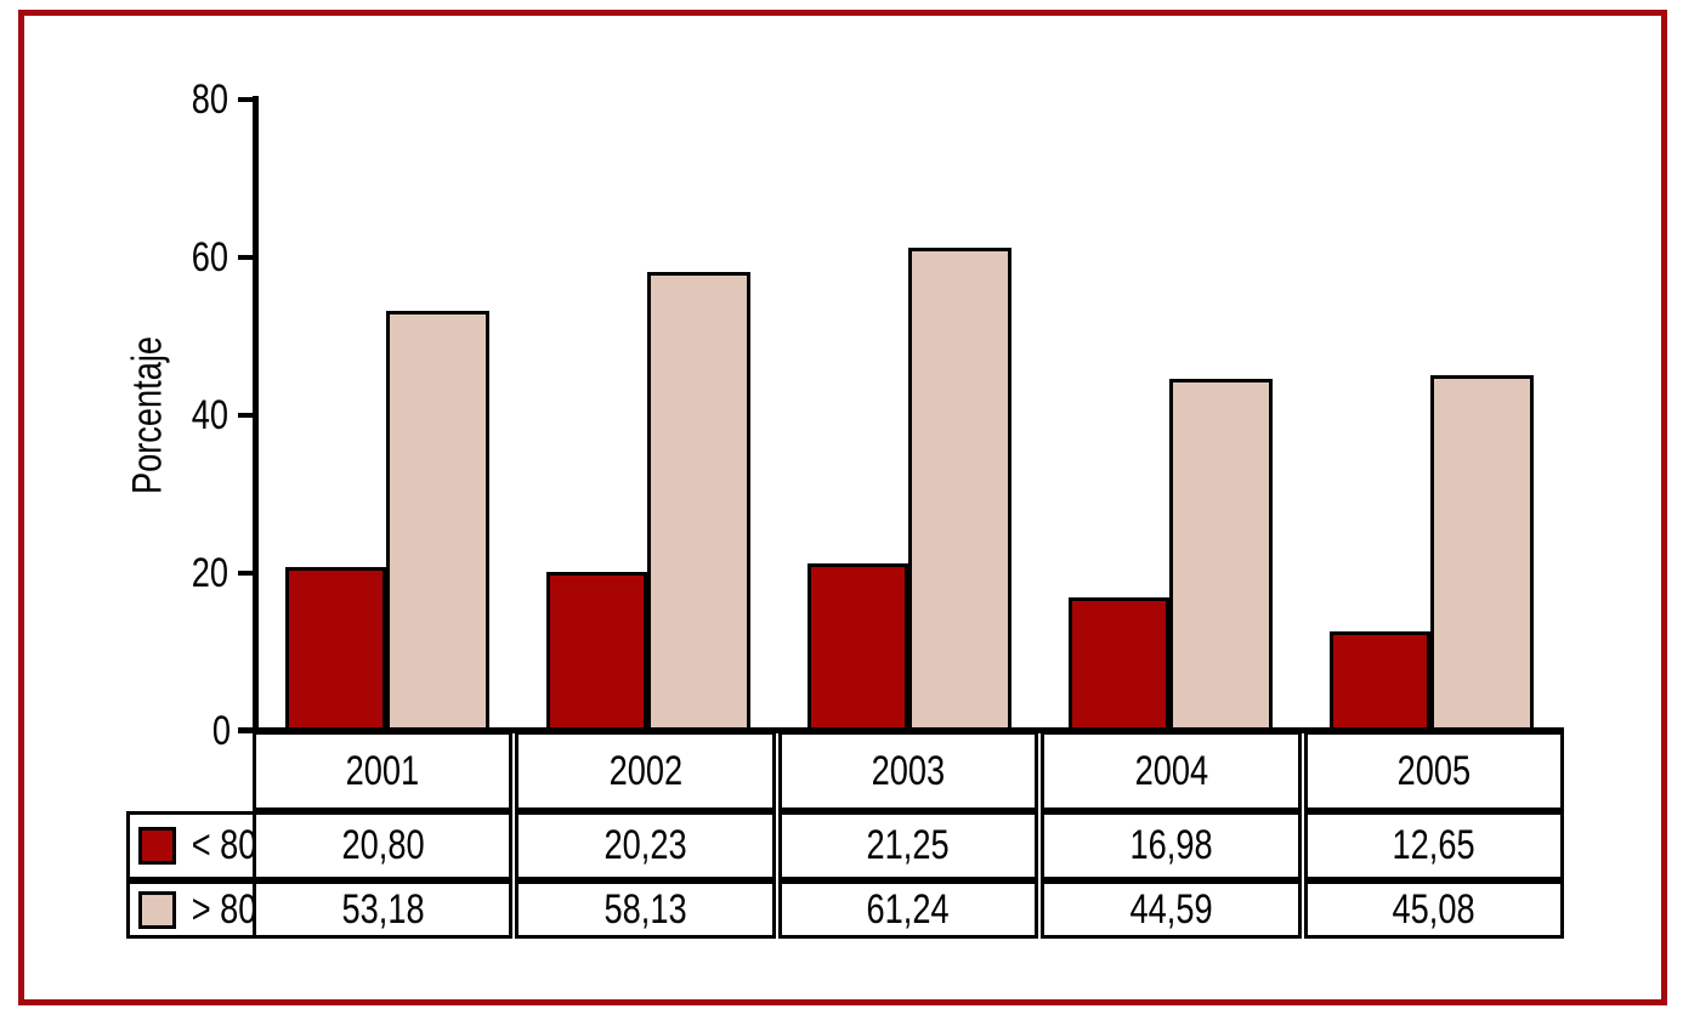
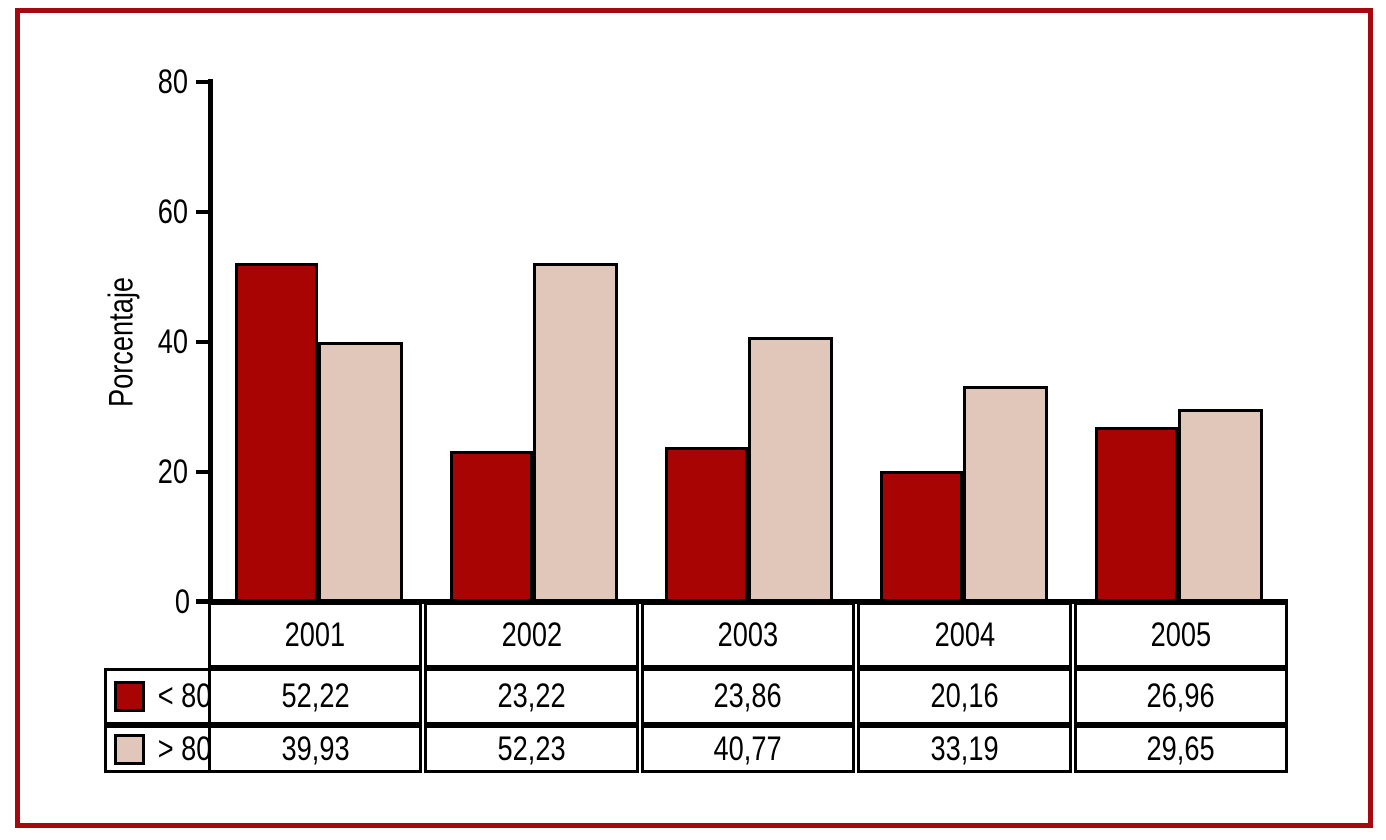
< 80/2001: 20,80 -> 52,22
> 80/2001: 53,18 -> 39,93
< 80/2002: 20,23 -> 23,22
> 80/2002: 58,13 -> 52,23
< 80/2003: 21,25 -> 23,86
> 80/2003: 61,24 -> 40,77
< 80/2004: 16,98 -> 20,16
> 80/2004: 44,59 -> 33,19
< 80/2005: 12,65 -> 26,96
> 80/2005: 45,08 -> 29,65
